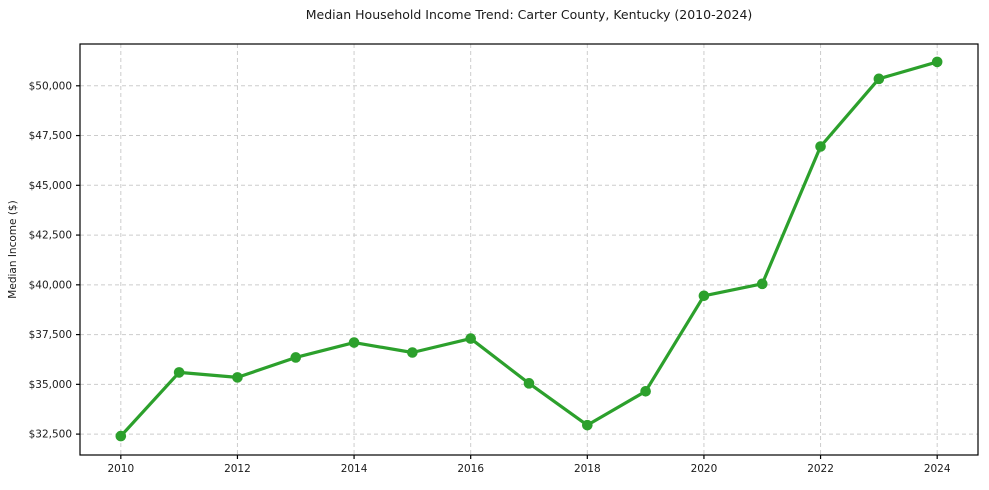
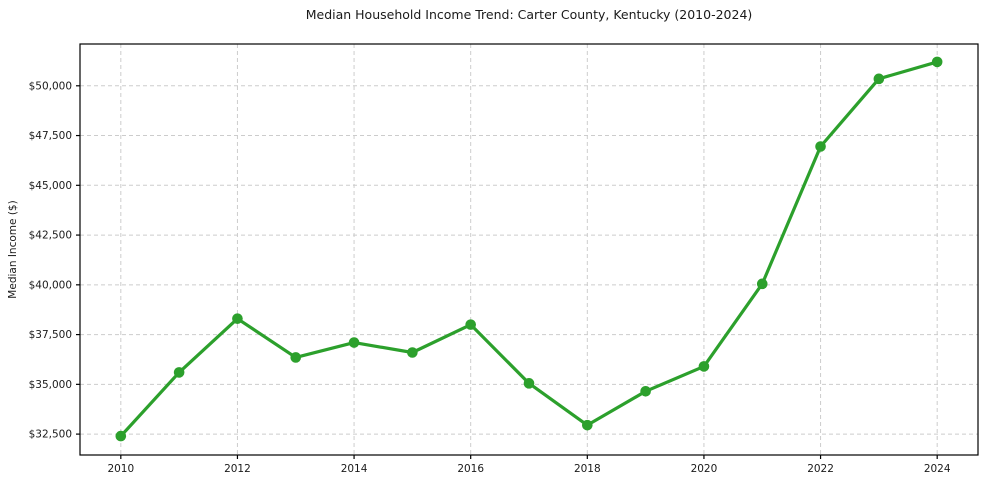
2012: $35400 -> $38300
2016: $37300 -> $38000
2020: $39400 -> $35900
